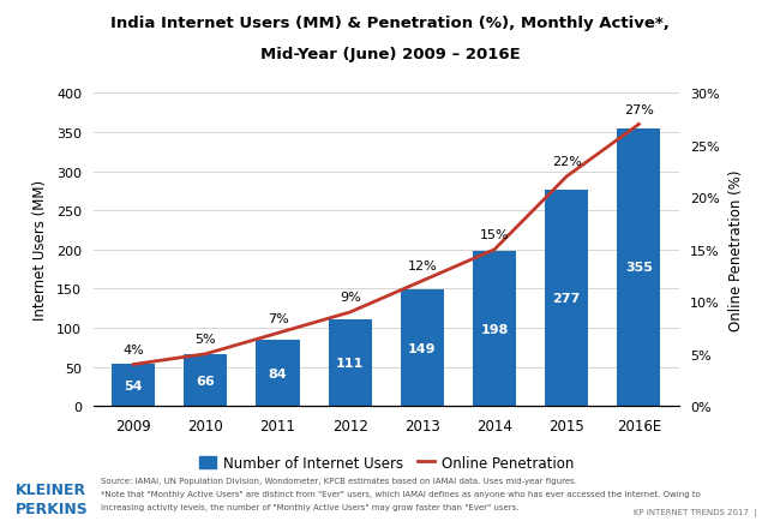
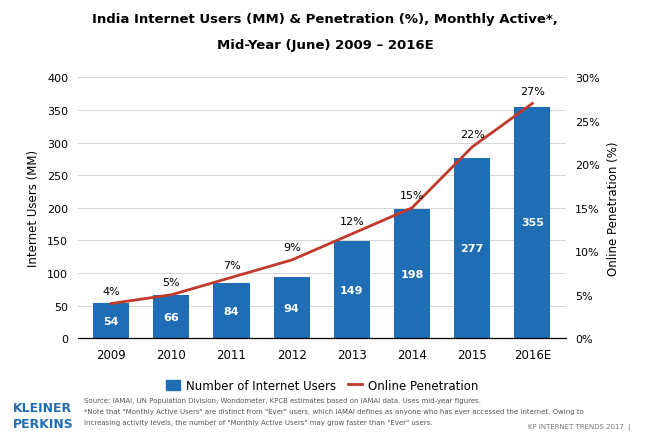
Number of Internet Users/2012: 111 -> 94
